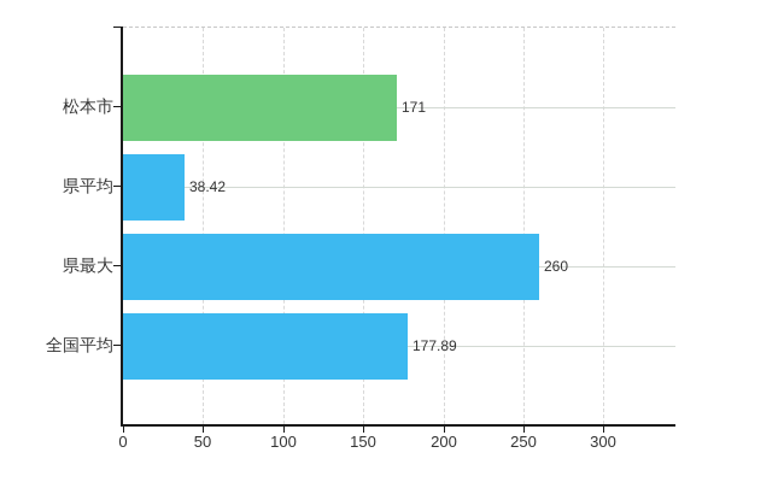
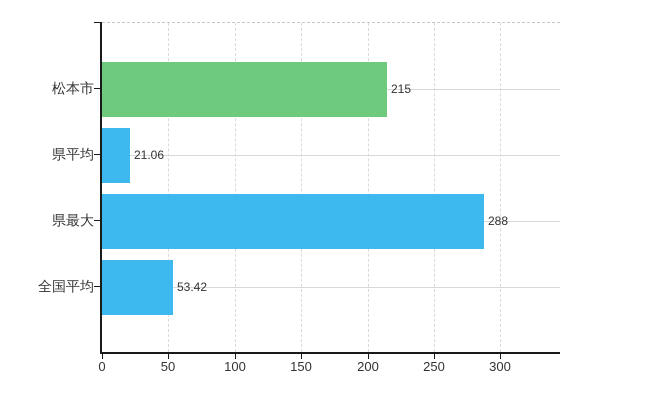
松本市: 171 -> 215
県平均: 38.42 -> 21.06
県最大: 260 -> 288
全国平均: 177.89 -> 53.42
